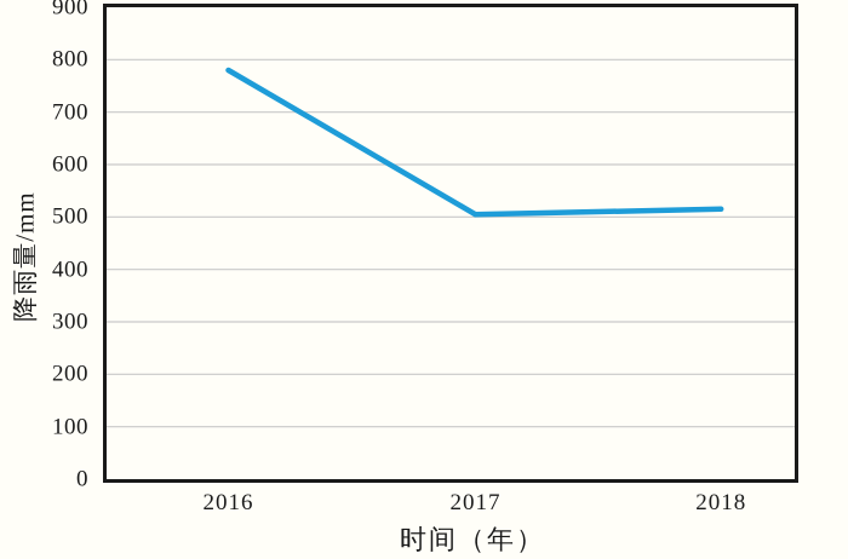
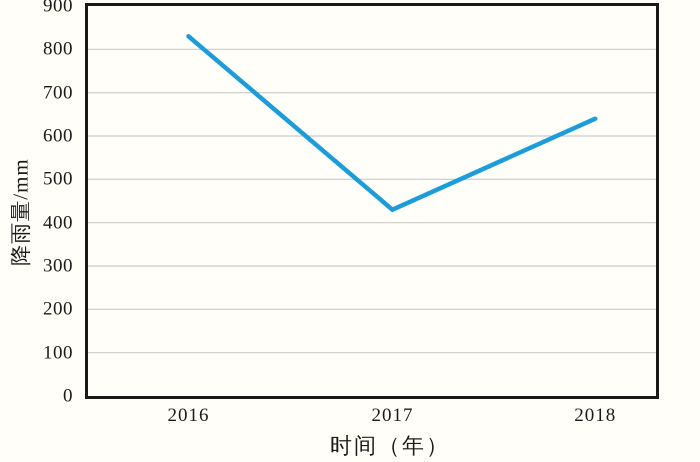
2016: 780 -> 830
2017: 500 -> 430
2018: 520 -> 640
